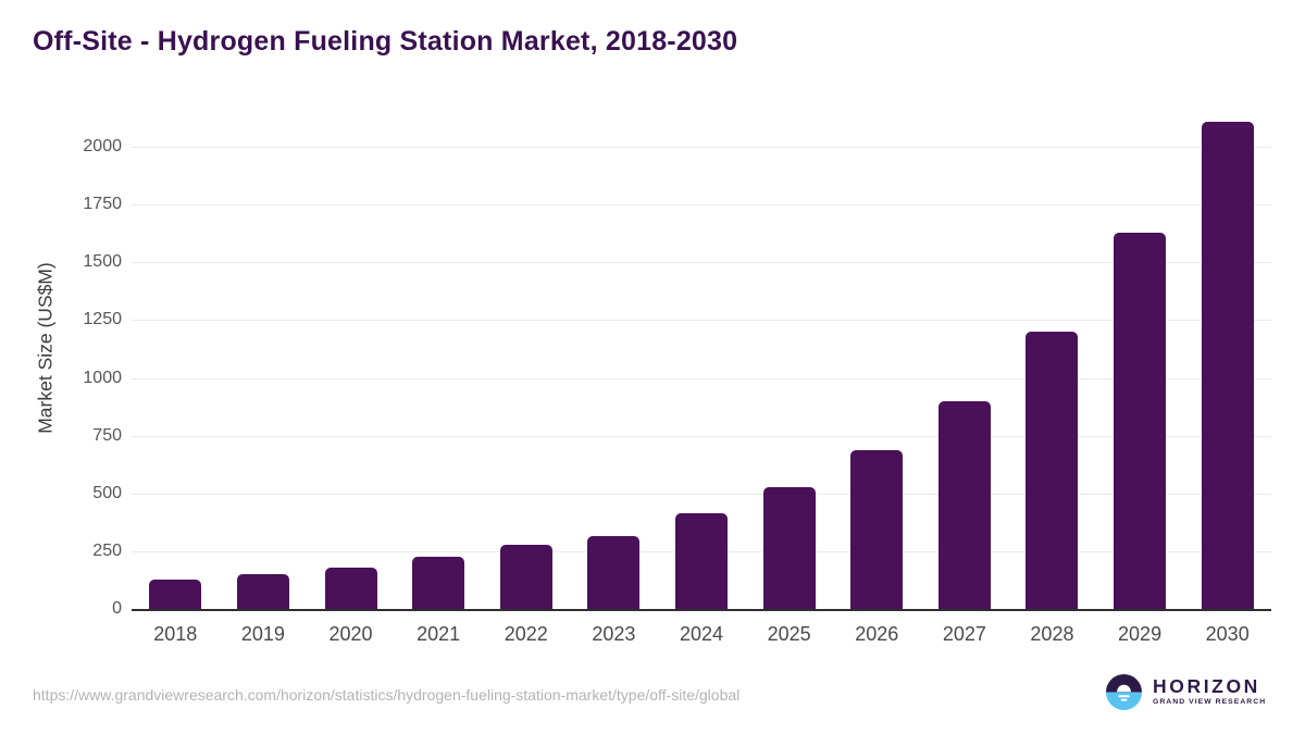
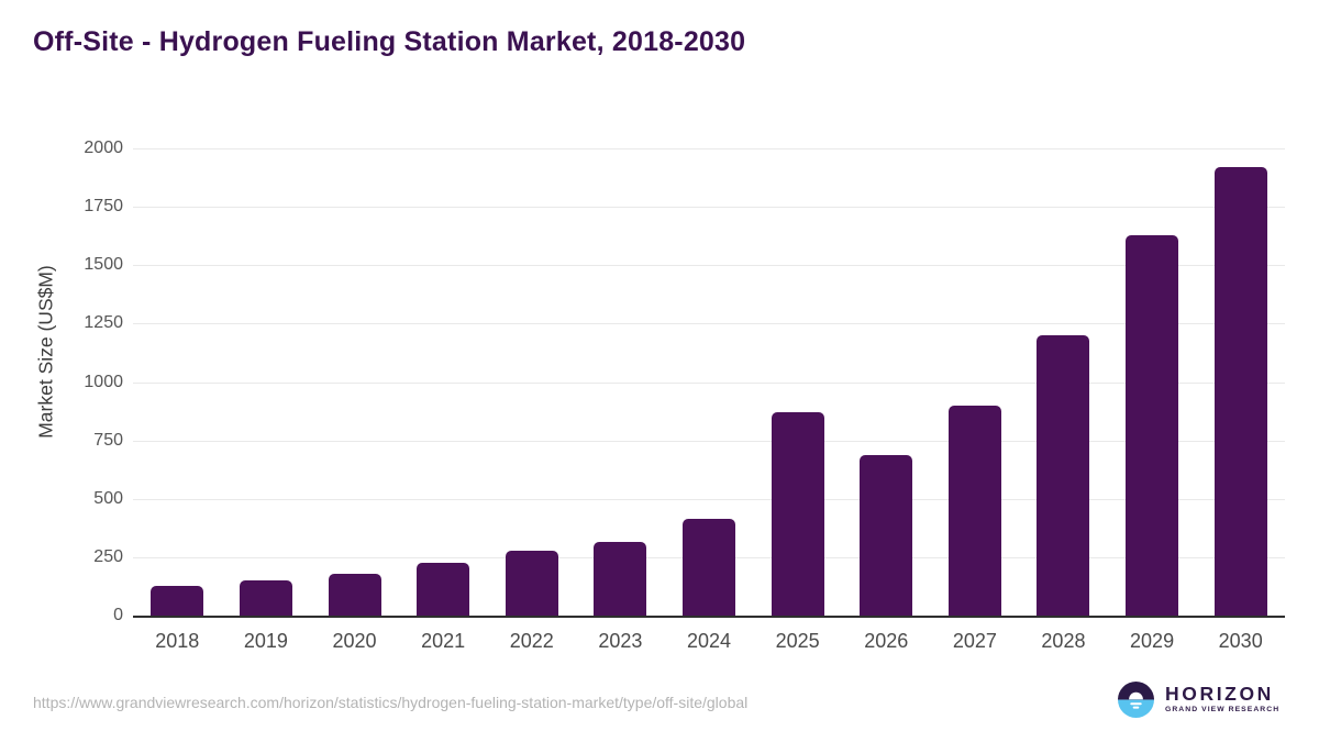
2025: 530 -> 870
2030: 2110 -> 1920
